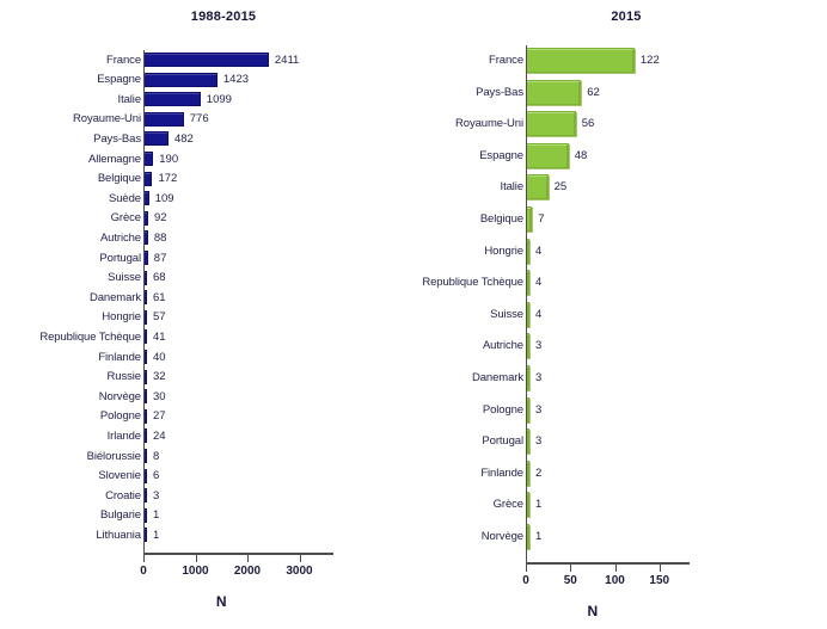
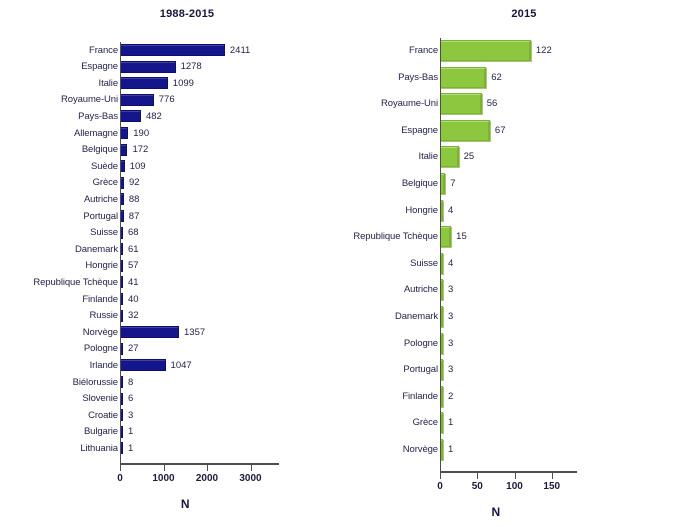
1988-2015/Espagne: 1423 -> 1278
1988-2015/Norvège: 30 -> 1357
1988-2015/Irlande: 24 -> 1047
2015/Espagne: 48 -> 67
2015/Republique Tchèque: 4 -> 15
